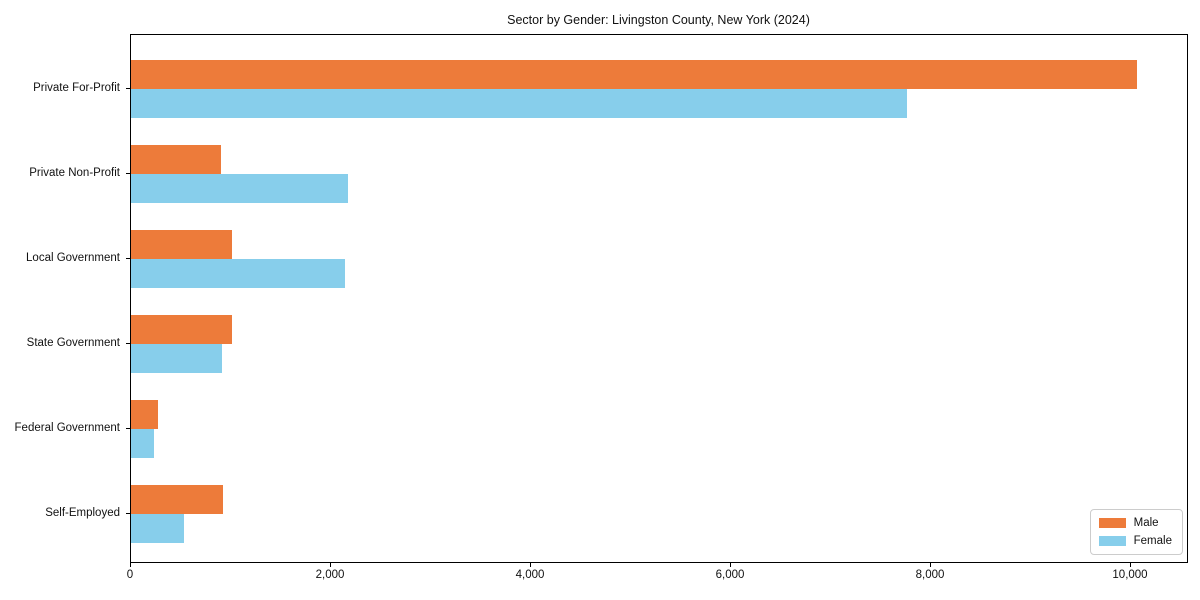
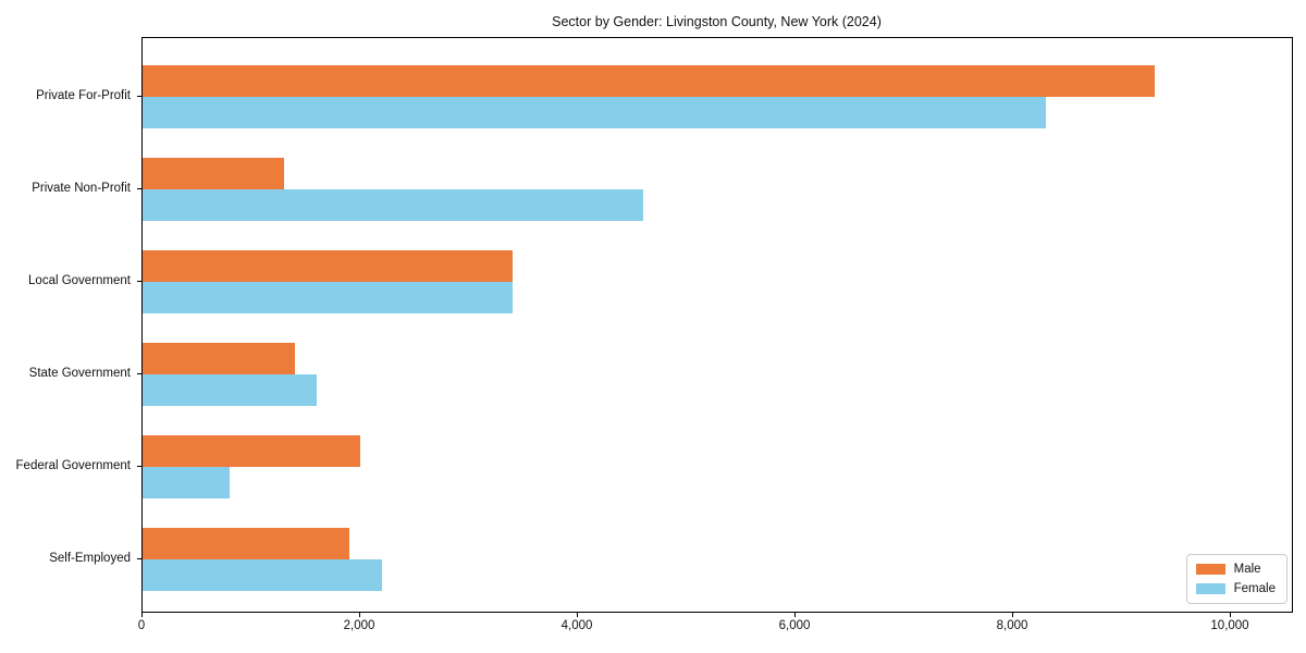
Male/Private For-Profit: 10100 -> 9300
Female/Private For-Profit: 7800 -> 8300
Male/Private Non-Profit: 900 -> 1300
Female/Private Non-Profit: 2200 -> 4600
Male/Local Government: 1000 -> 3400
Female/Local Government: 2100 -> 3400
Male/State Government: 1000 -> 1400
Female/State Government: 900 -> 1600
Male/Federal Government: 300 -> 2000
Female/Federal Government: 200 -> 800
Male/Self-Employed: 900 -> 1900
Female/Self-Employed: 500 -> 2200
